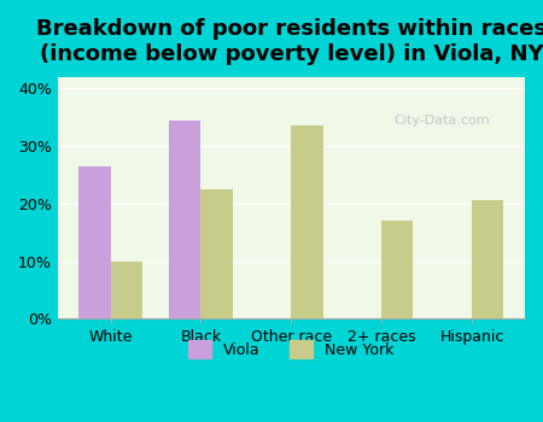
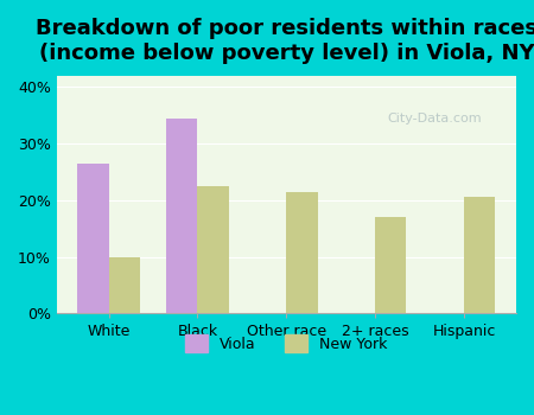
New York/Other race: 33.5% -> 21.5%
